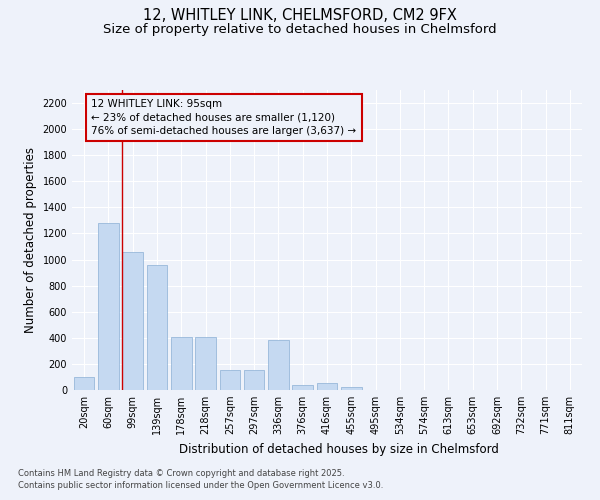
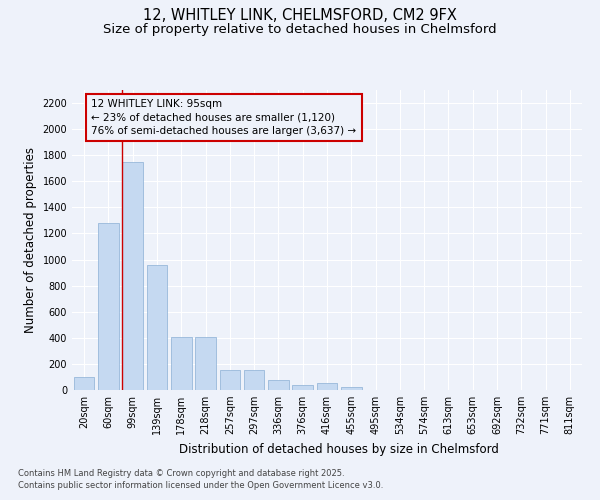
99sqm: 1060 -> 1750
336sqm: 380 -> 80
